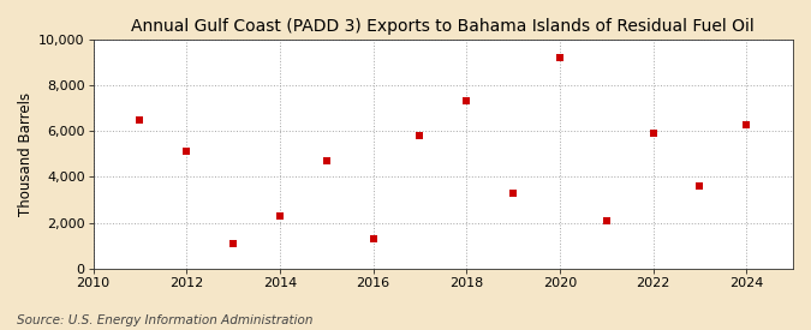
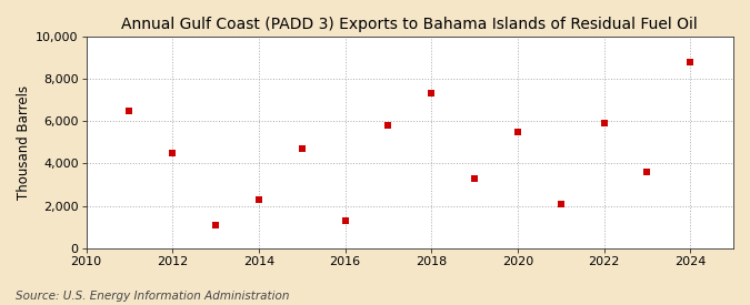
2012: 5,100 -> 4,500
2020: 9,200 -> 5,500
2024: 6,300 -> 8,800
